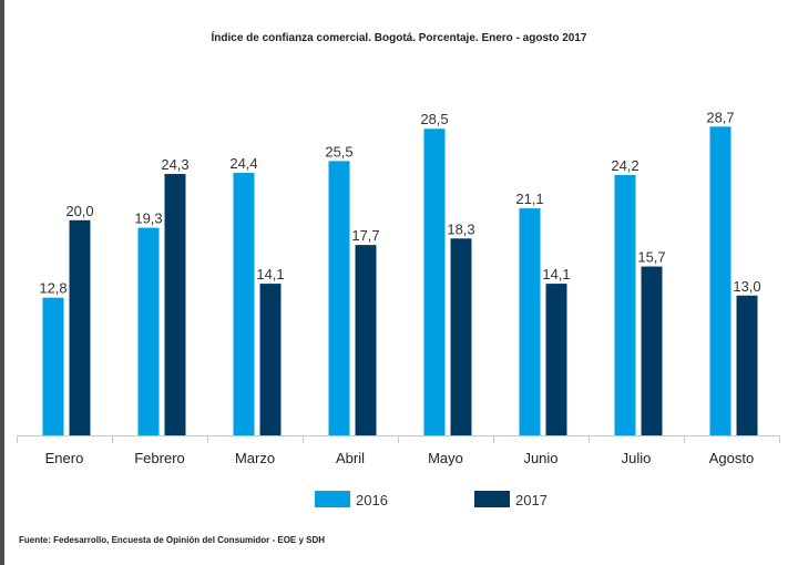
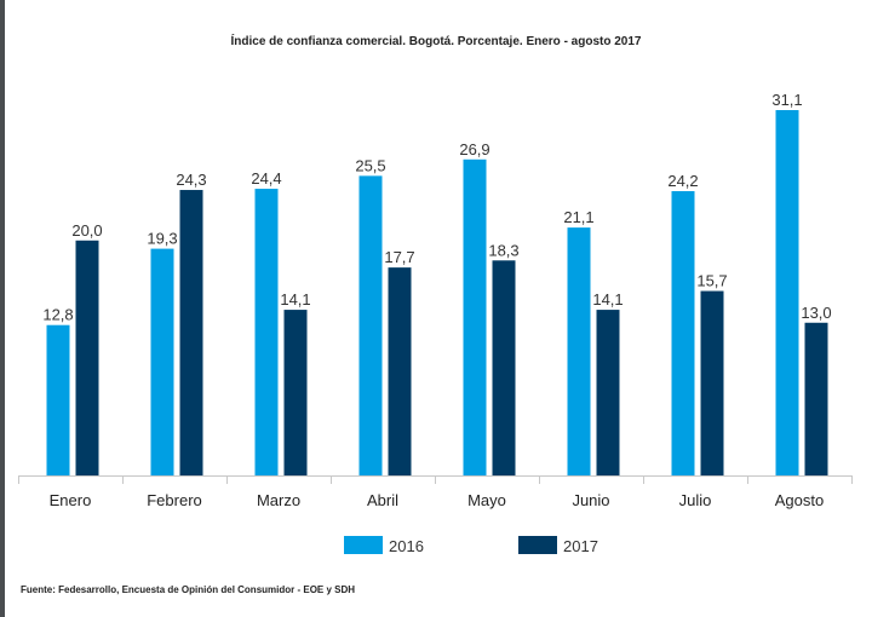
2016/Mayo: 28,5 -> 26,9
2016/Agosto: 28,7 -> 31,1
